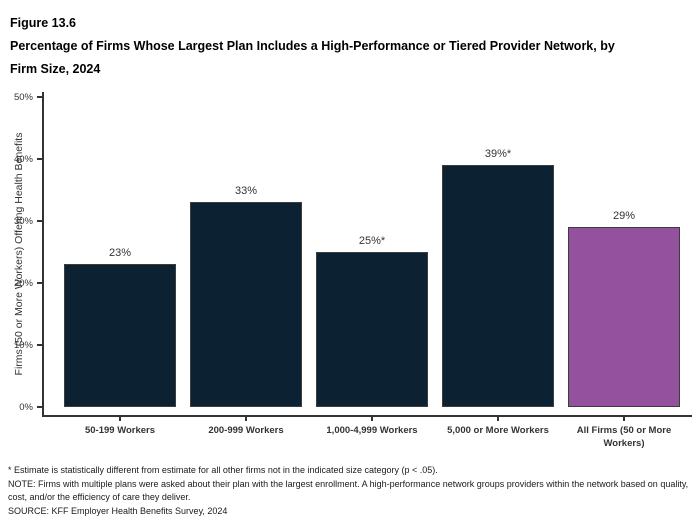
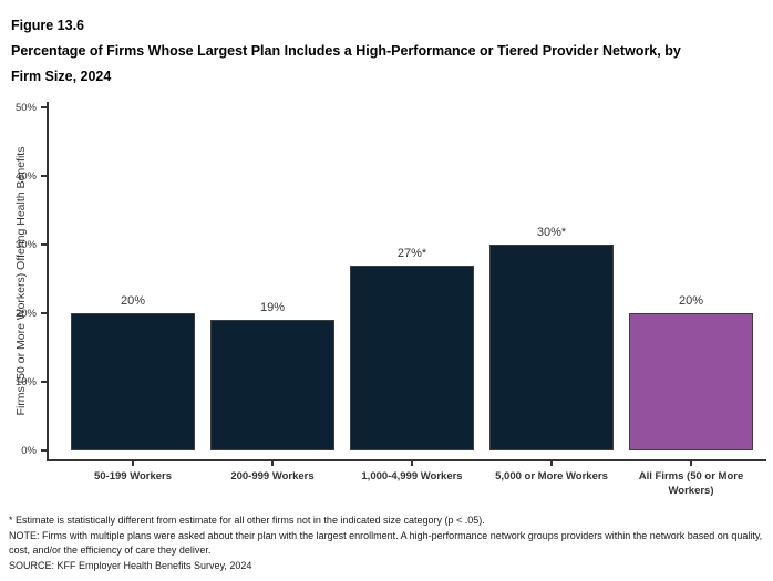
50-199 Workers: 23% -> 20%
200-999 Workers: 33% -> 19%
1,000-4,999 Workers: 25 -> 27
5,000 or More Workers: 39 -> 30
All Firms (50 or More Workers): 29% -> 20%
